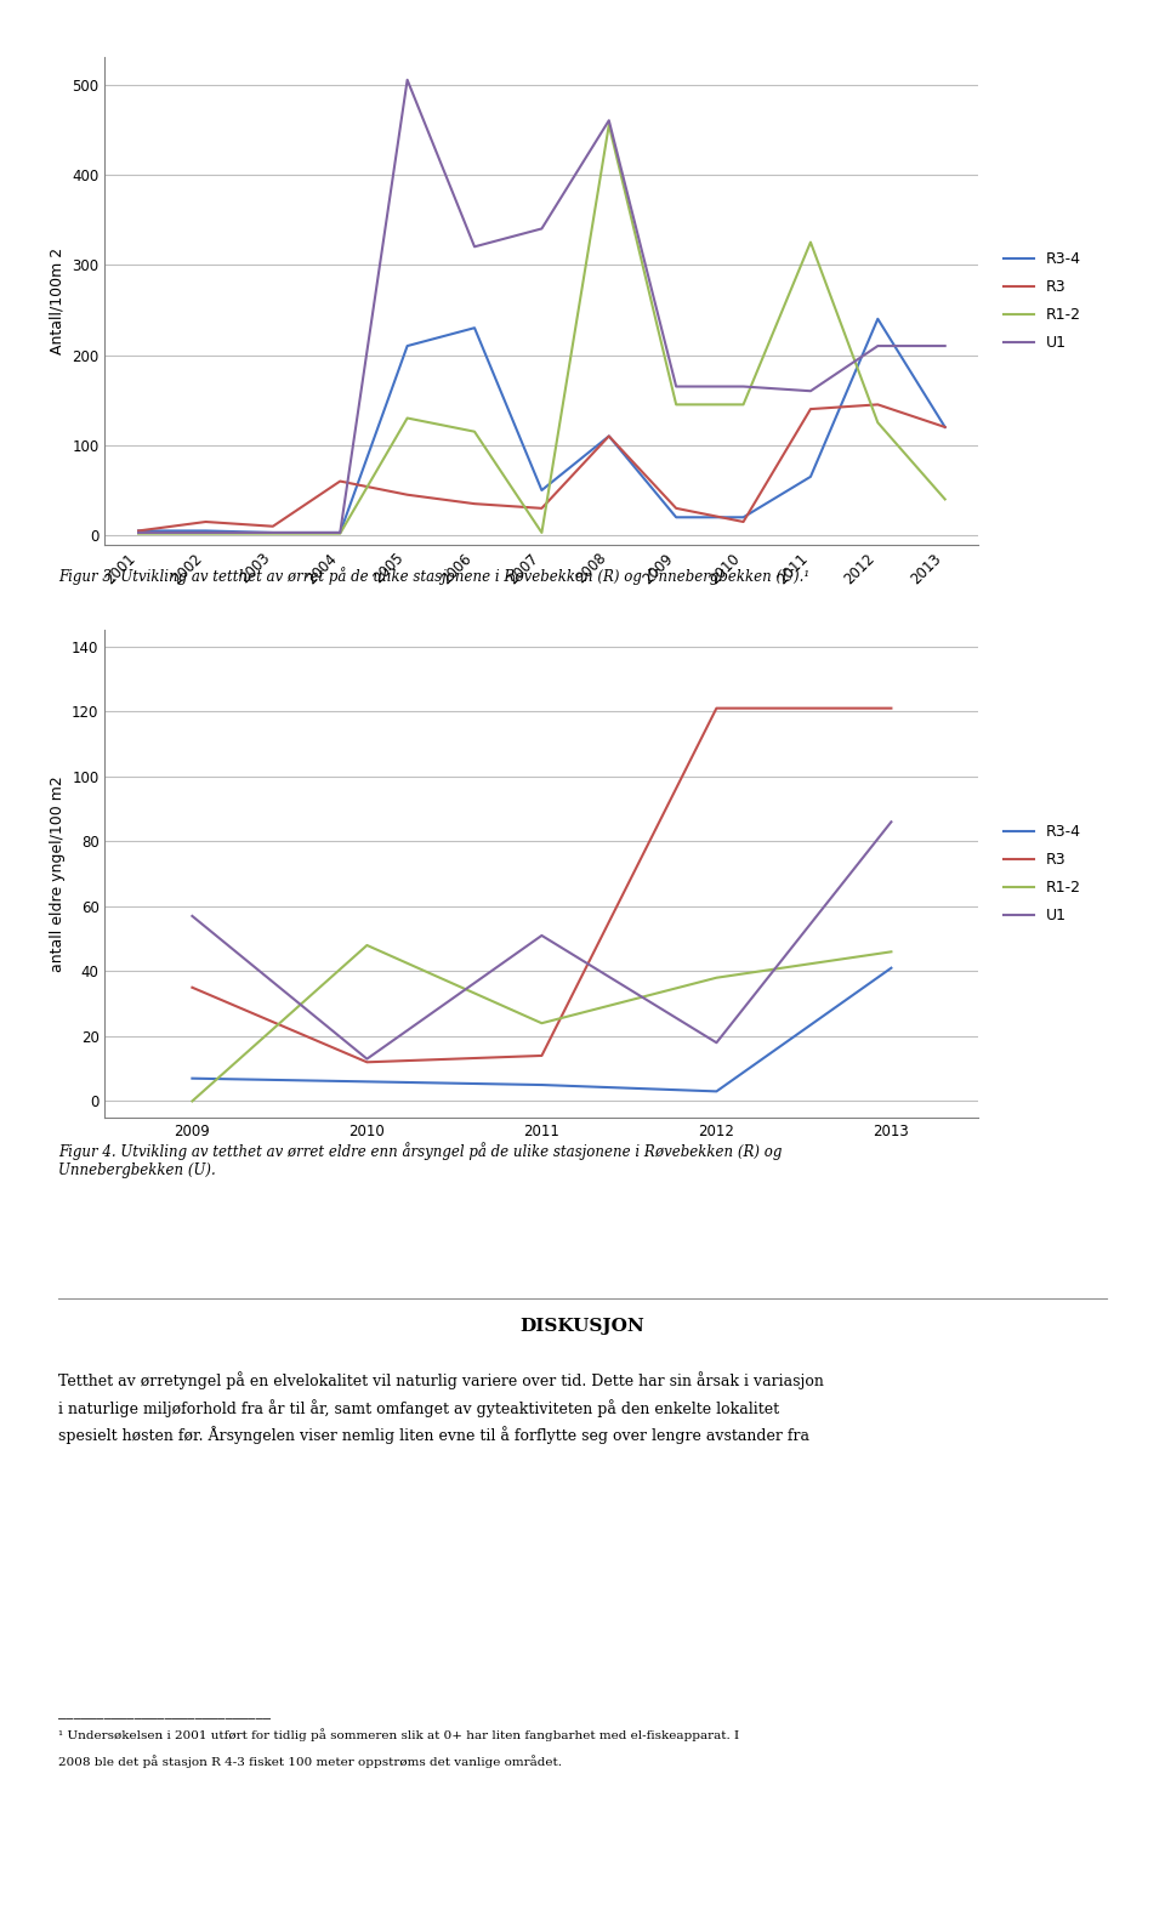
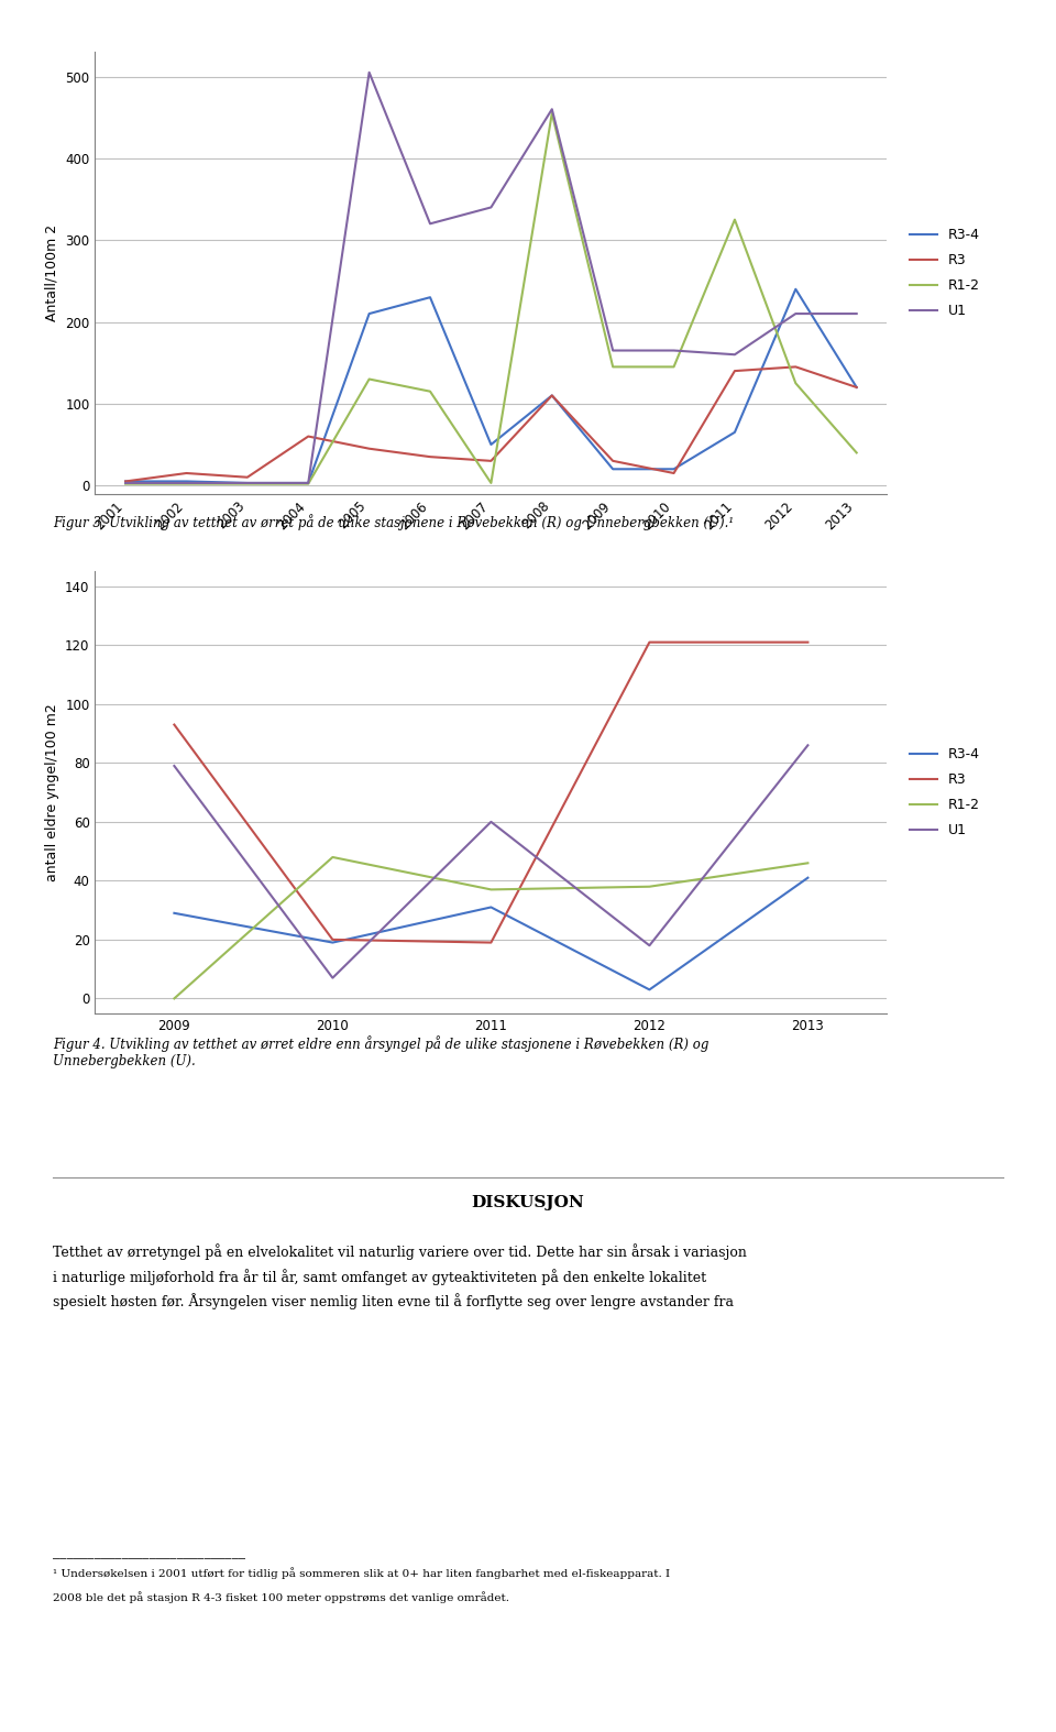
R3-4/2009: 7 -> 29
R3/2009: 35 -> 93
U1/2009: 57 -> 79
R3-4/2010: 6 -> 19
R3/2010: 12 -> 20
U1/2010: 13 -> 7
R3-4/2011: 5 -> 31
R3/2011: 14 -> 19
R1-2/2011: 24 -> 37
U1/2011: 51 -> 60
